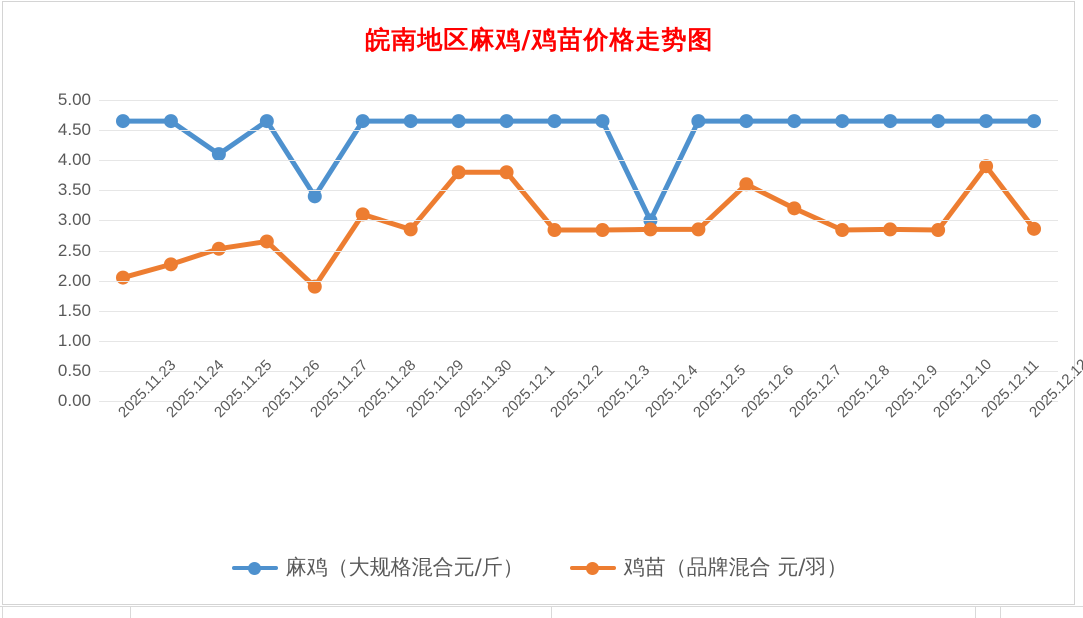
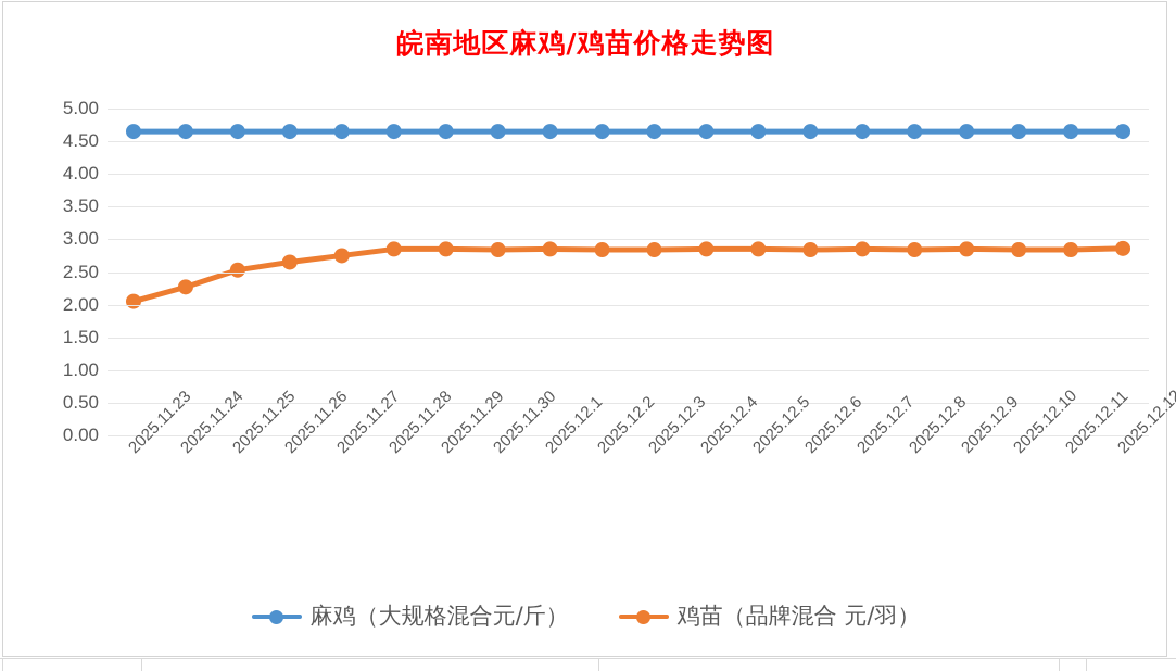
麻鸡（大规格混合元/斤）/2025.11.25: 4.1 -> 4.7
麻鸡（大规格混合元/斤）/2025.11.27: 3.4 -> 4.7
鸡苗（品牌混合 元/羽）/2025.11.27: 1.9 -> 2.8
鸡苗（品牌混合 元/羽）/2025.11.28: 3.1 -> 2.9
鸡苗（品牌混合 元/羽）/2025.11.30: 3.8 -> 2.8
鸡苗（品牌混合 元/羽）/2025.12.1: 3.8 -> 2.9
麻鸡（大规格混合元/斤）/2025.12.4: 3.0 -> 4.7
鸡苗（品牌混合 元/羽）/2025.12.6: 3.6 -> 2.8
鸡苗（品牌混合 元/羽）/2025.12.7: 3.2 -> 2.9
鸡苗（品牌混合 元/羽）/2025.12.11: 3.9 -> 2.8
